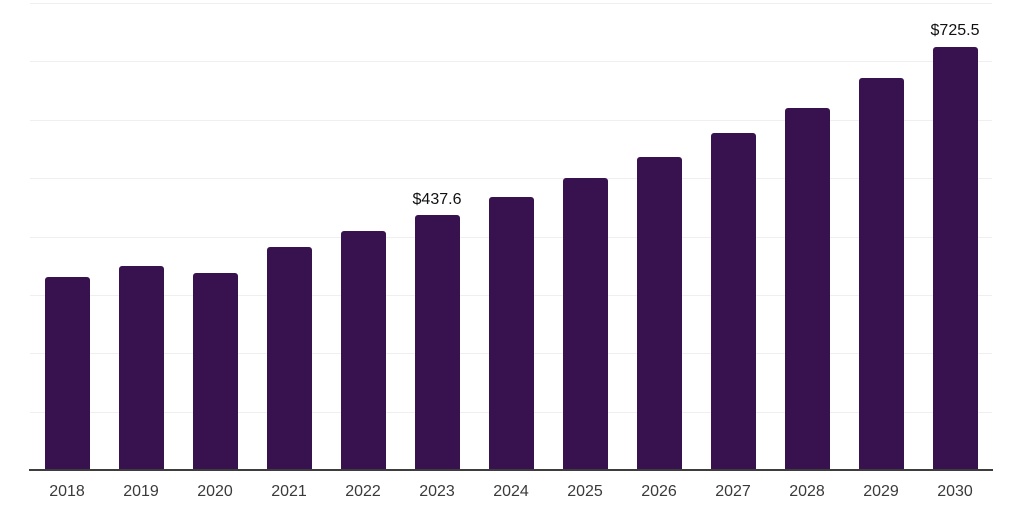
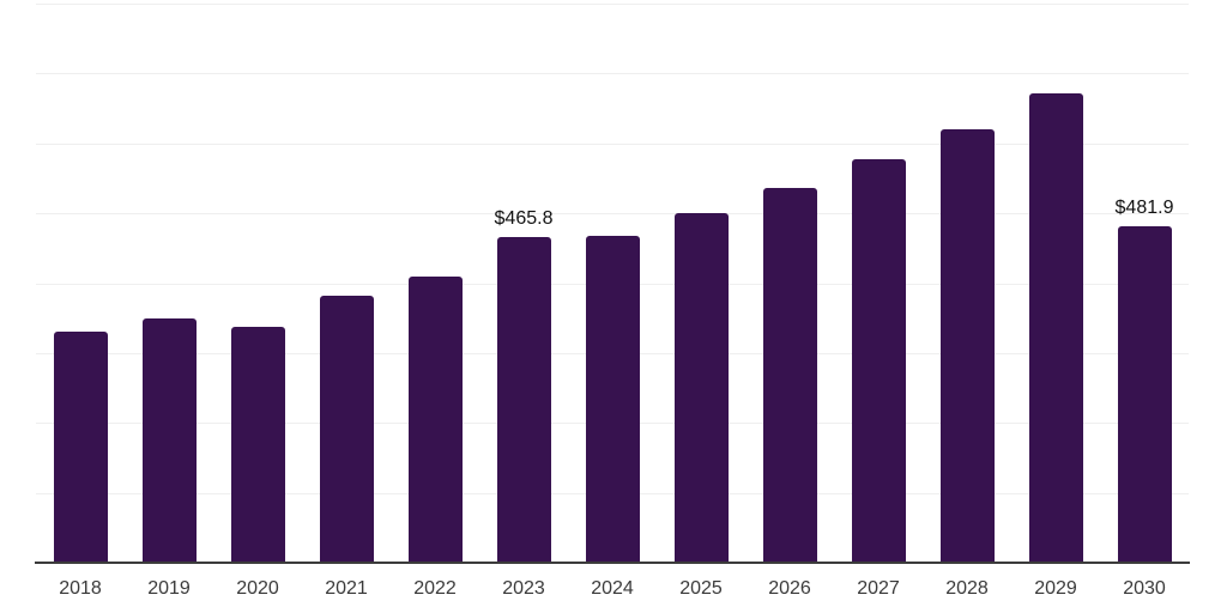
2023: $437.6 -> $465.8
2030: $725.5 -> $481.9
